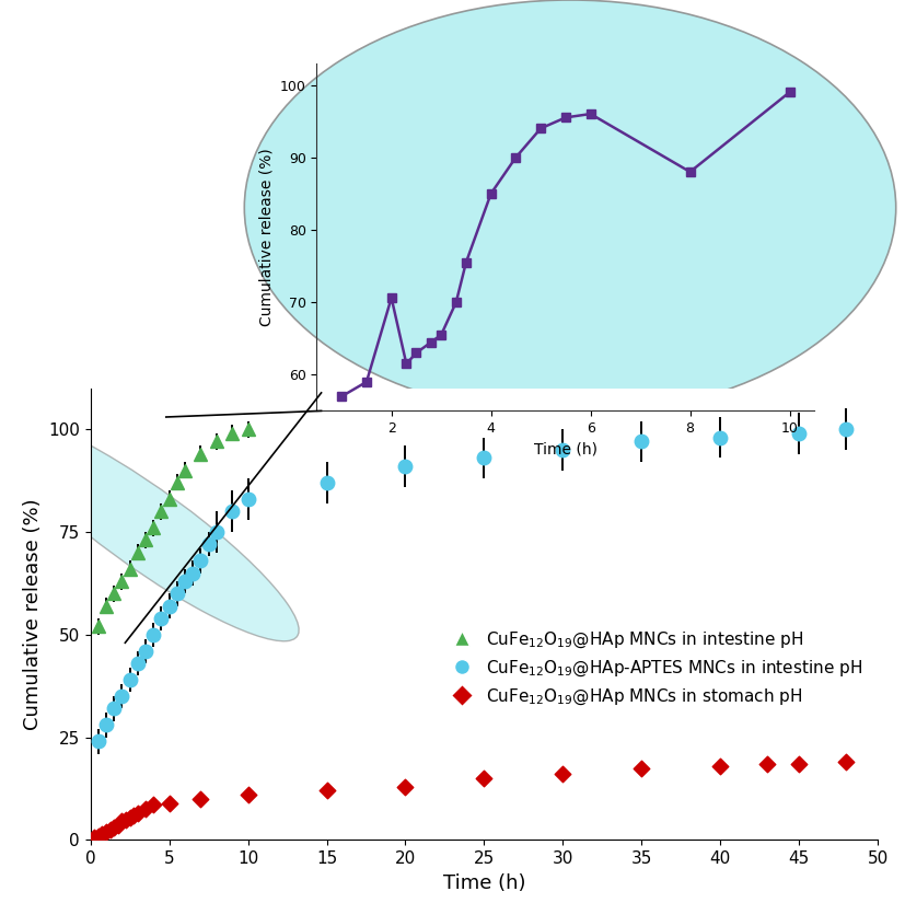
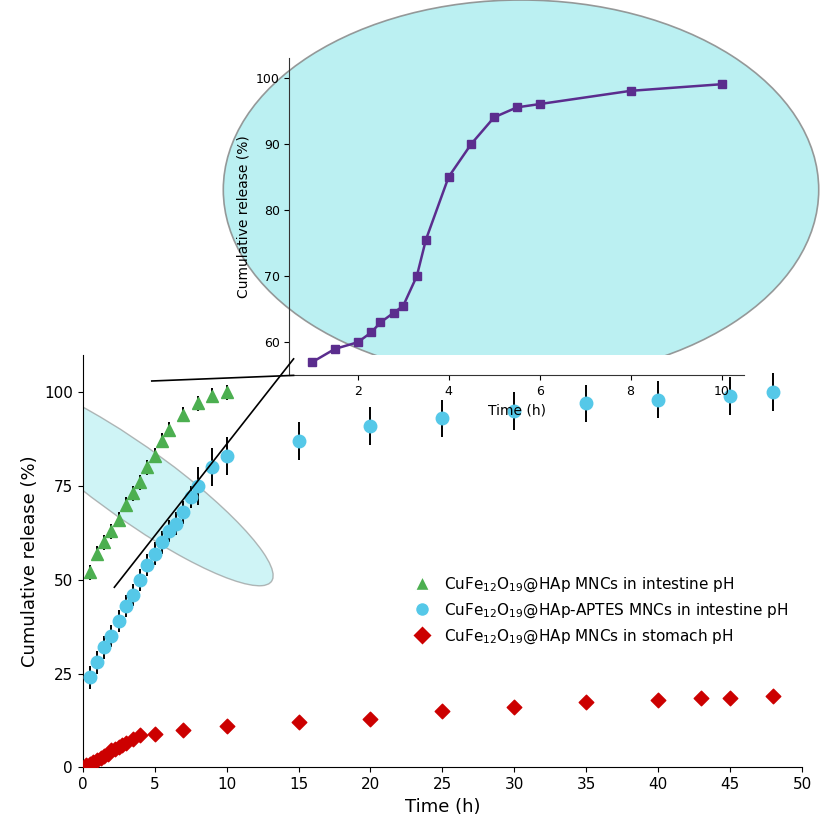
2: 70.6 -> 60.0
8: 88.0 -> 98.0
